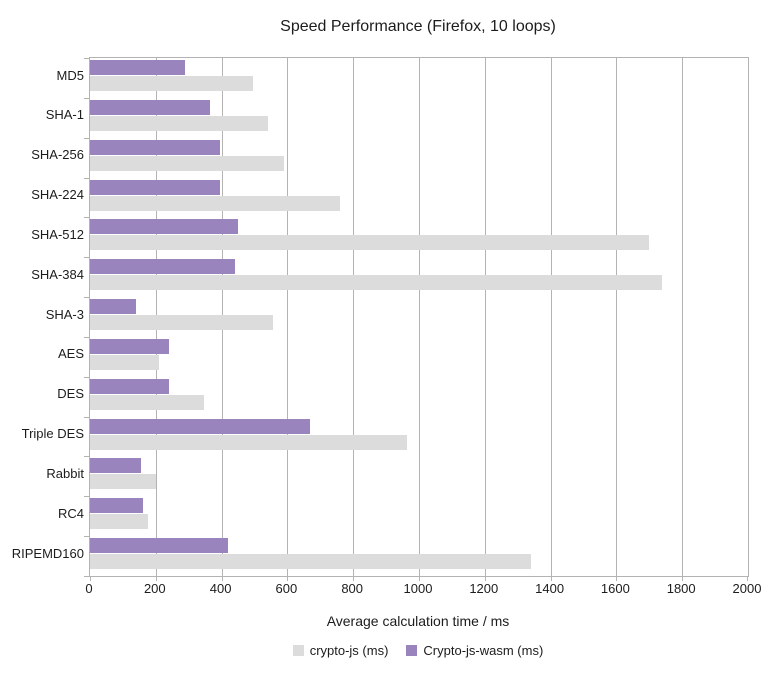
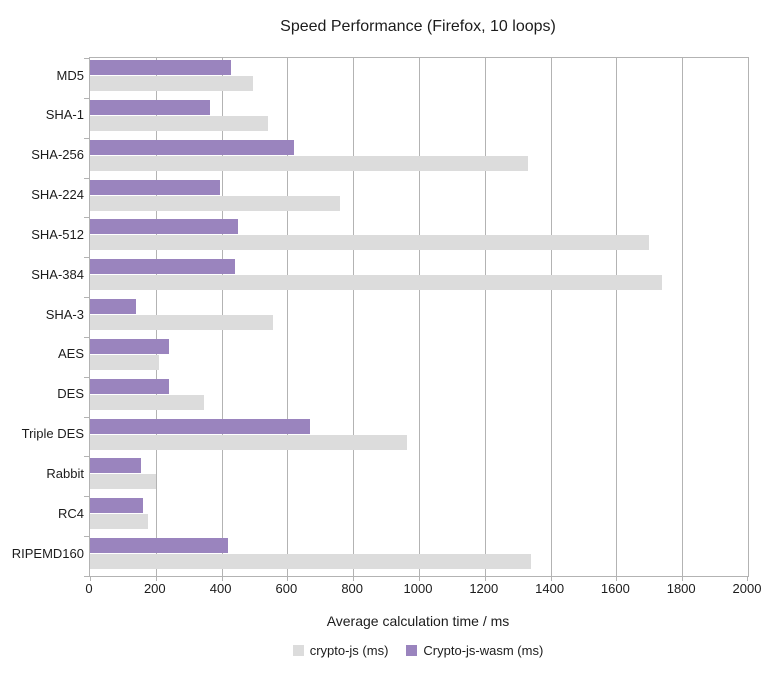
Crypto-js-wasm (ms)/MD5: 290 -> 430
crypto-js (ms)/SHA-256: 590 -> 1330
Crypto-js-wasm (ms)/SHA-256: 400 -> 620
